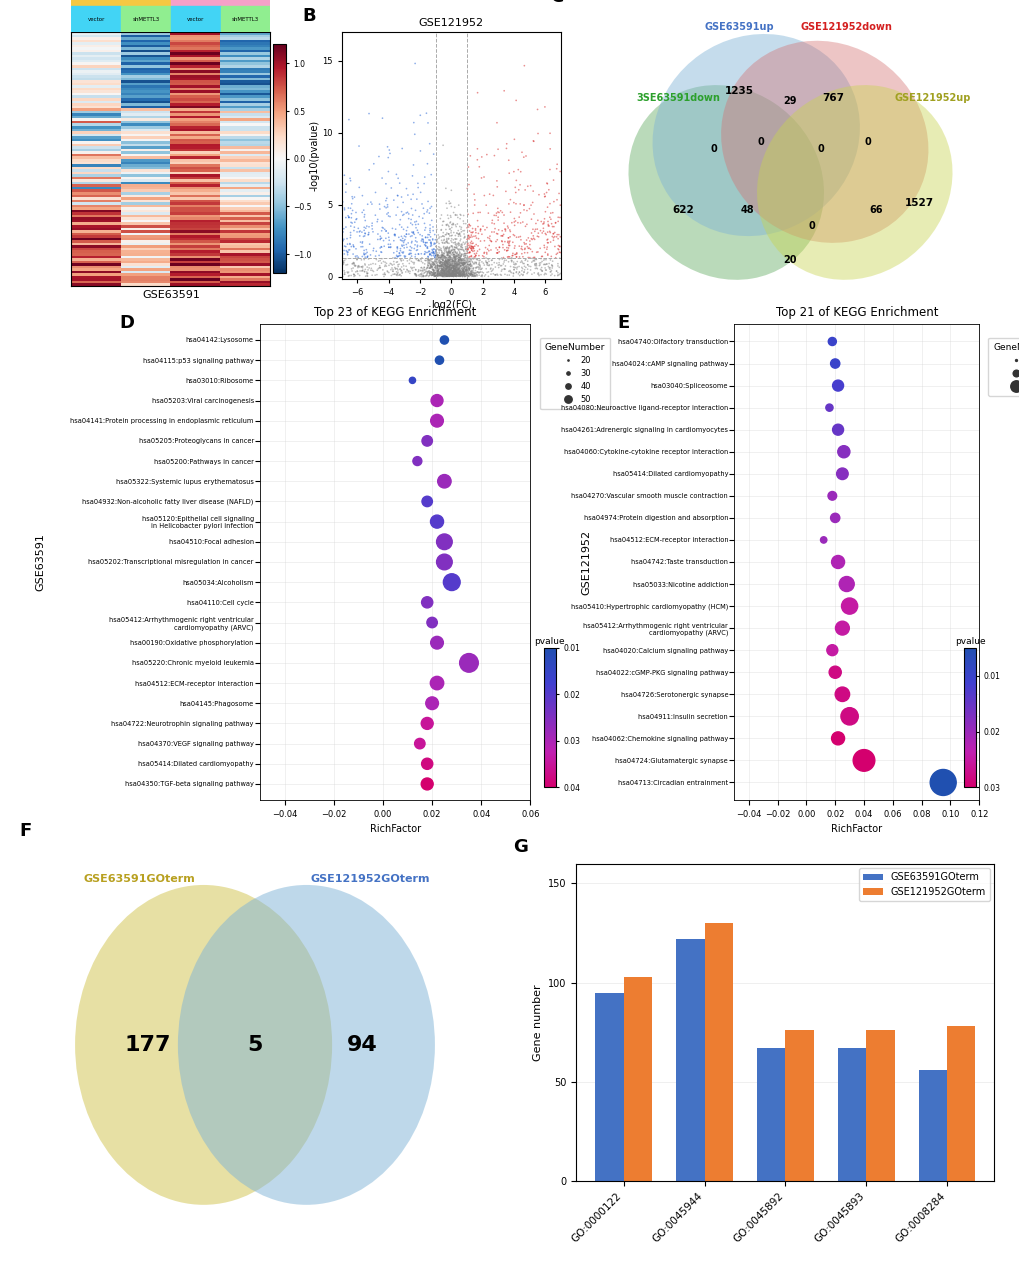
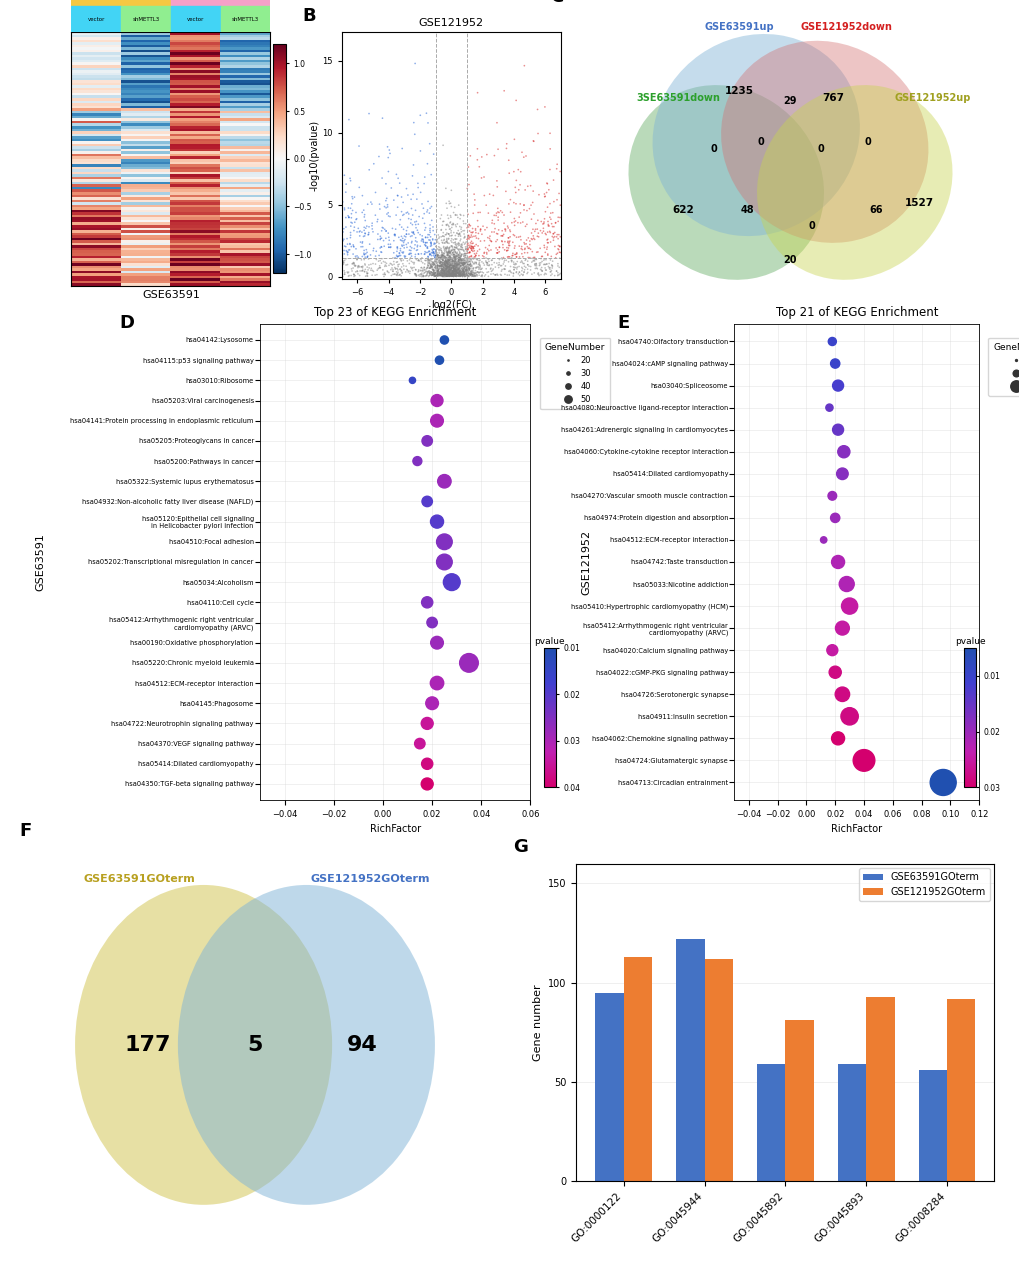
GSE121952GOterm/GO:0000122: 103 -> 113
GSE121952GOterm/GO:0045944: 130 -> 112
GSE63591GOterm/GO:0045892: 67 -> 59
GSE121952GOterm/GO:0045892: 76 -> 81
GSE63591GOterm/GO:0045893: 67 -> 59
GSE121952GOterm/GO:0045893: 76 -> 93
GSE121952GOterm/GO:0008284: 78 -> 92
